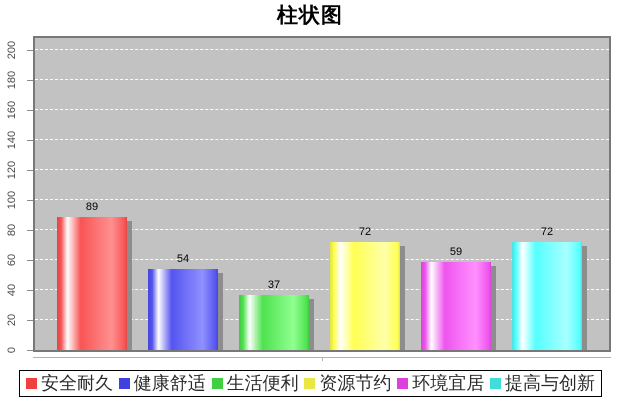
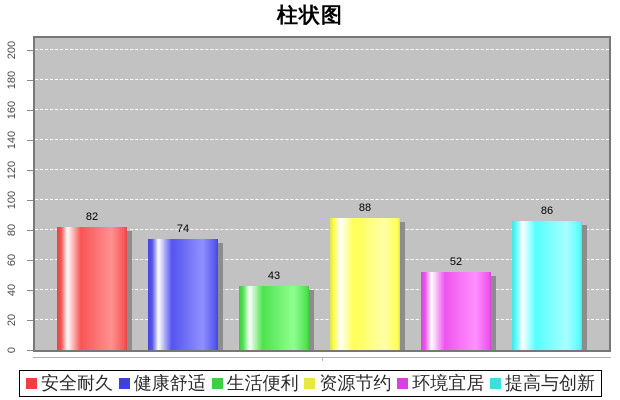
安全耐久: 89 -> 82
健康舒适: 54 -> 74
生活便利: 37 -> 43
资源节约: 72 -> 88
环境宜居: 59 -> 52
提高与创新: 72 -> 86
